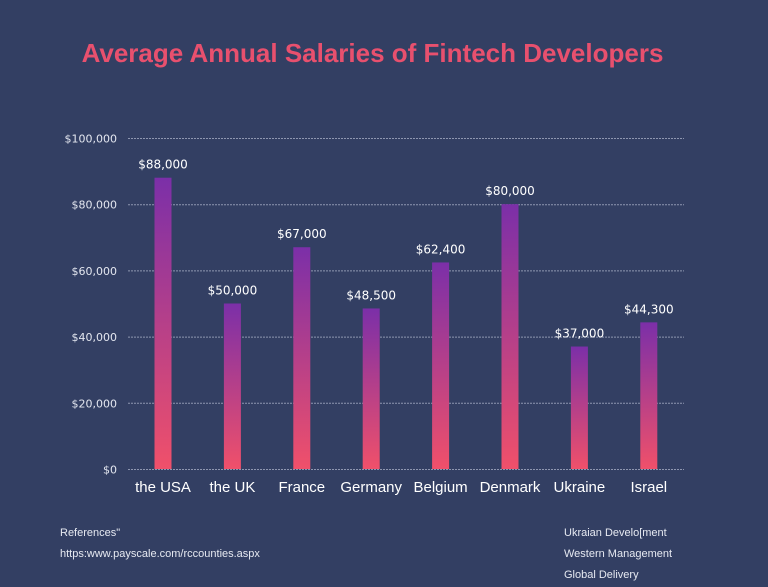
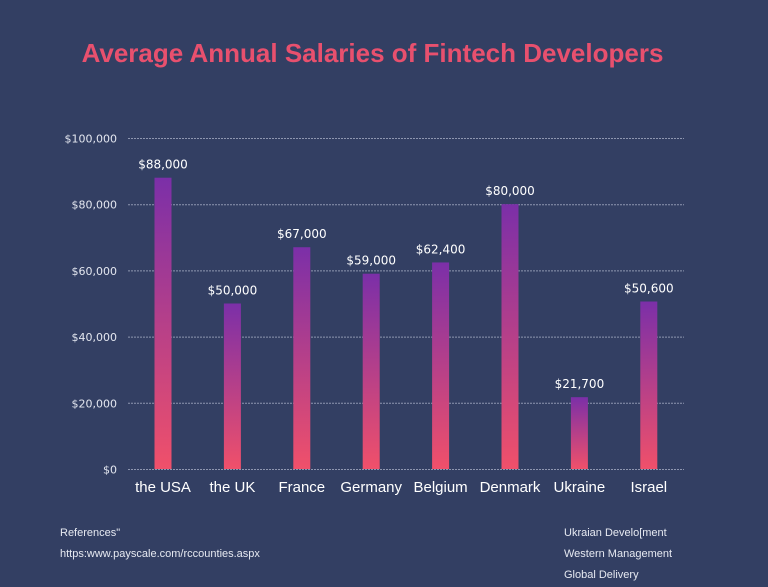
Germany: $48,500 -> $59,000
Ukraine: $37,000 -> $21,700
Israel: $44,300 -> $50,600
